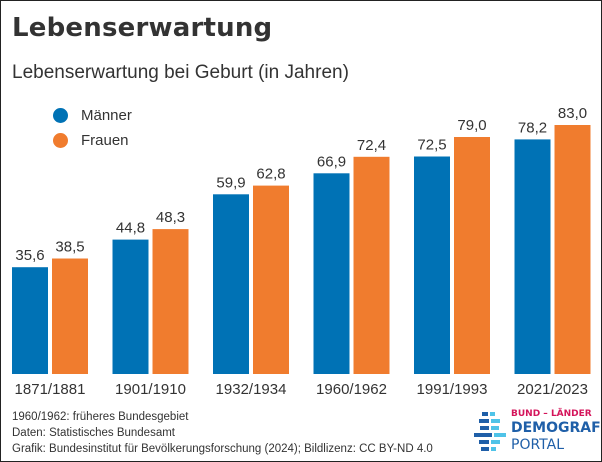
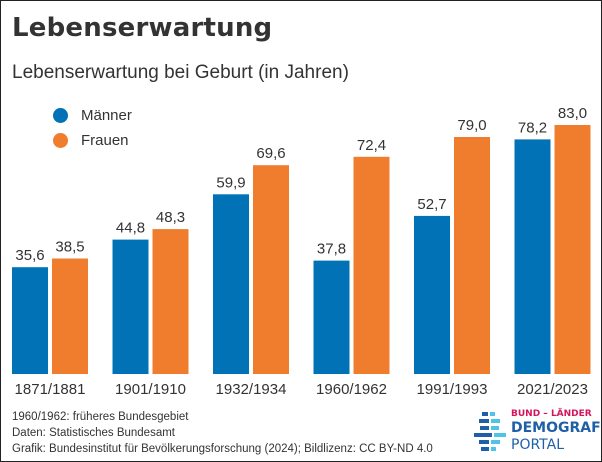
Frauen/1932/1934: 62,8 -> 69,6
Männer/1960/1962: 66,9 -> 37,8
Männer/1991/1993: 72,5 -> 52,7
